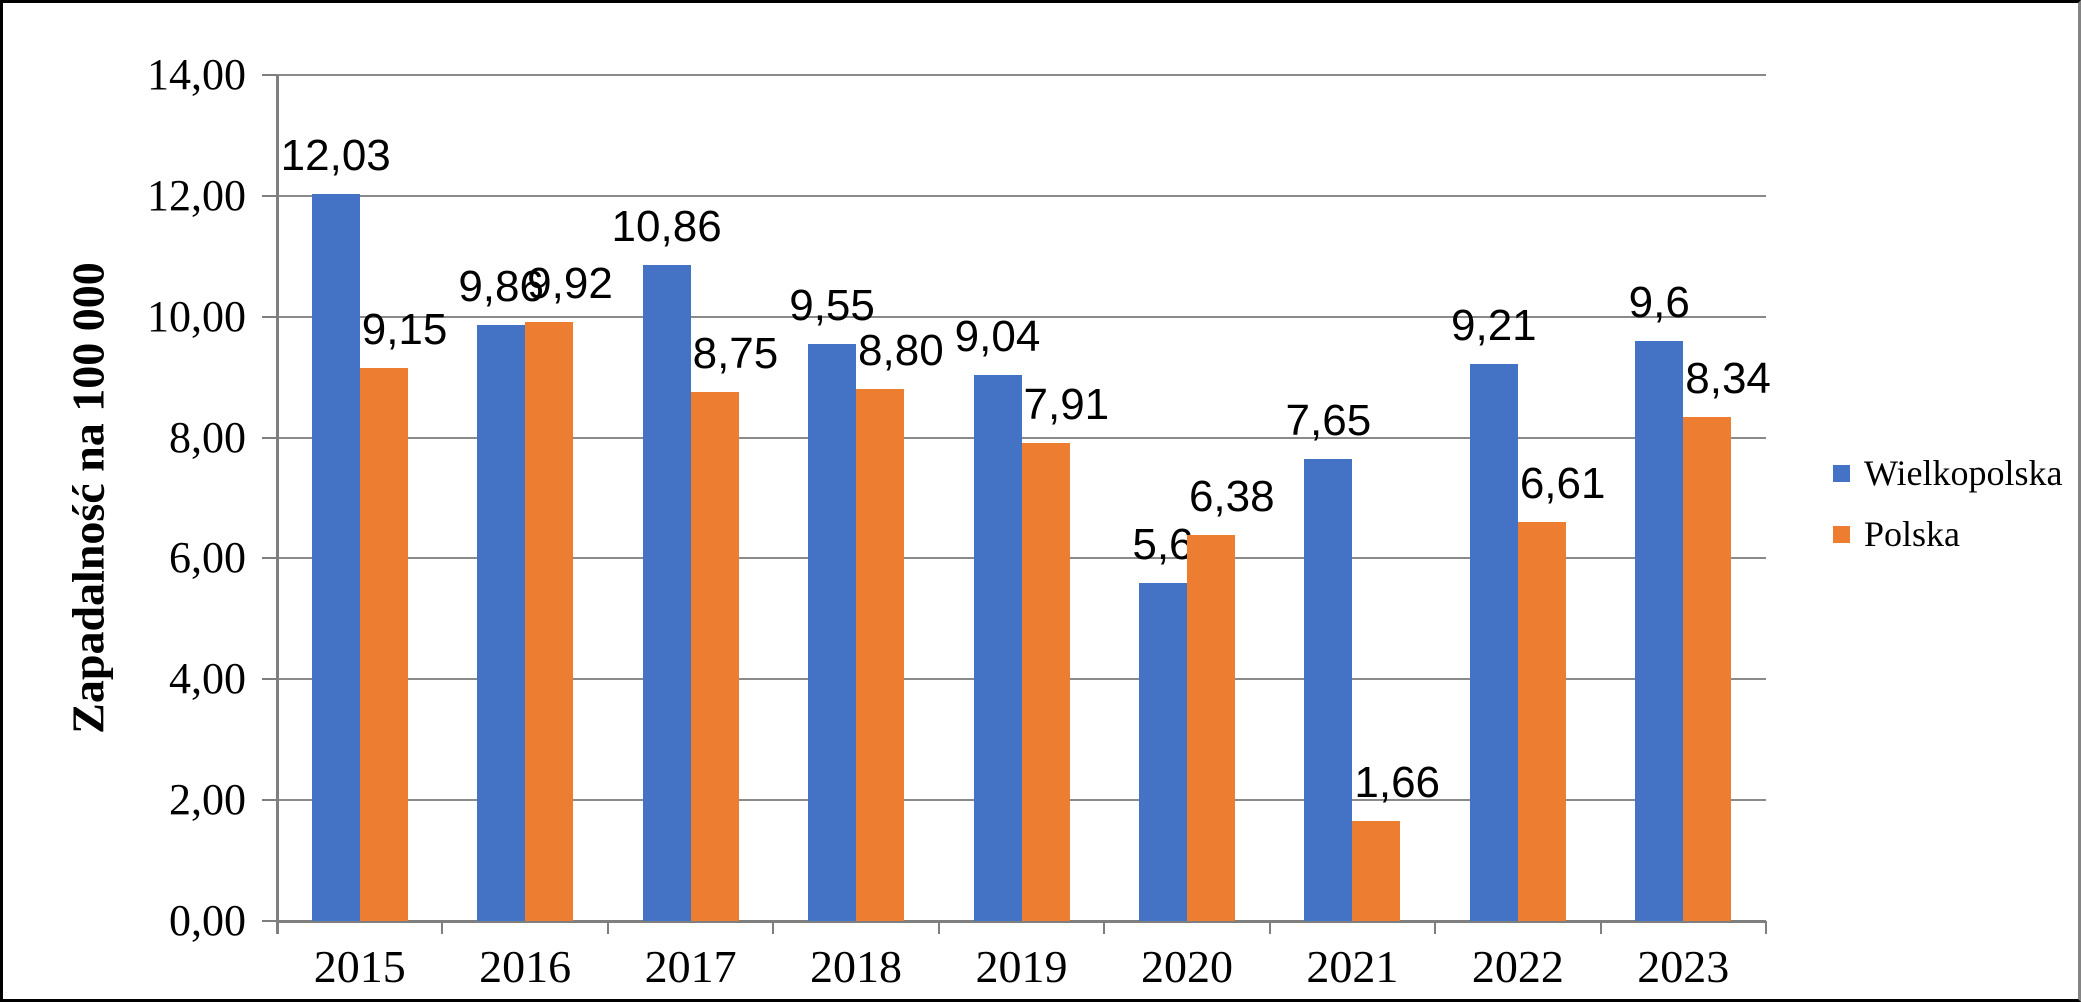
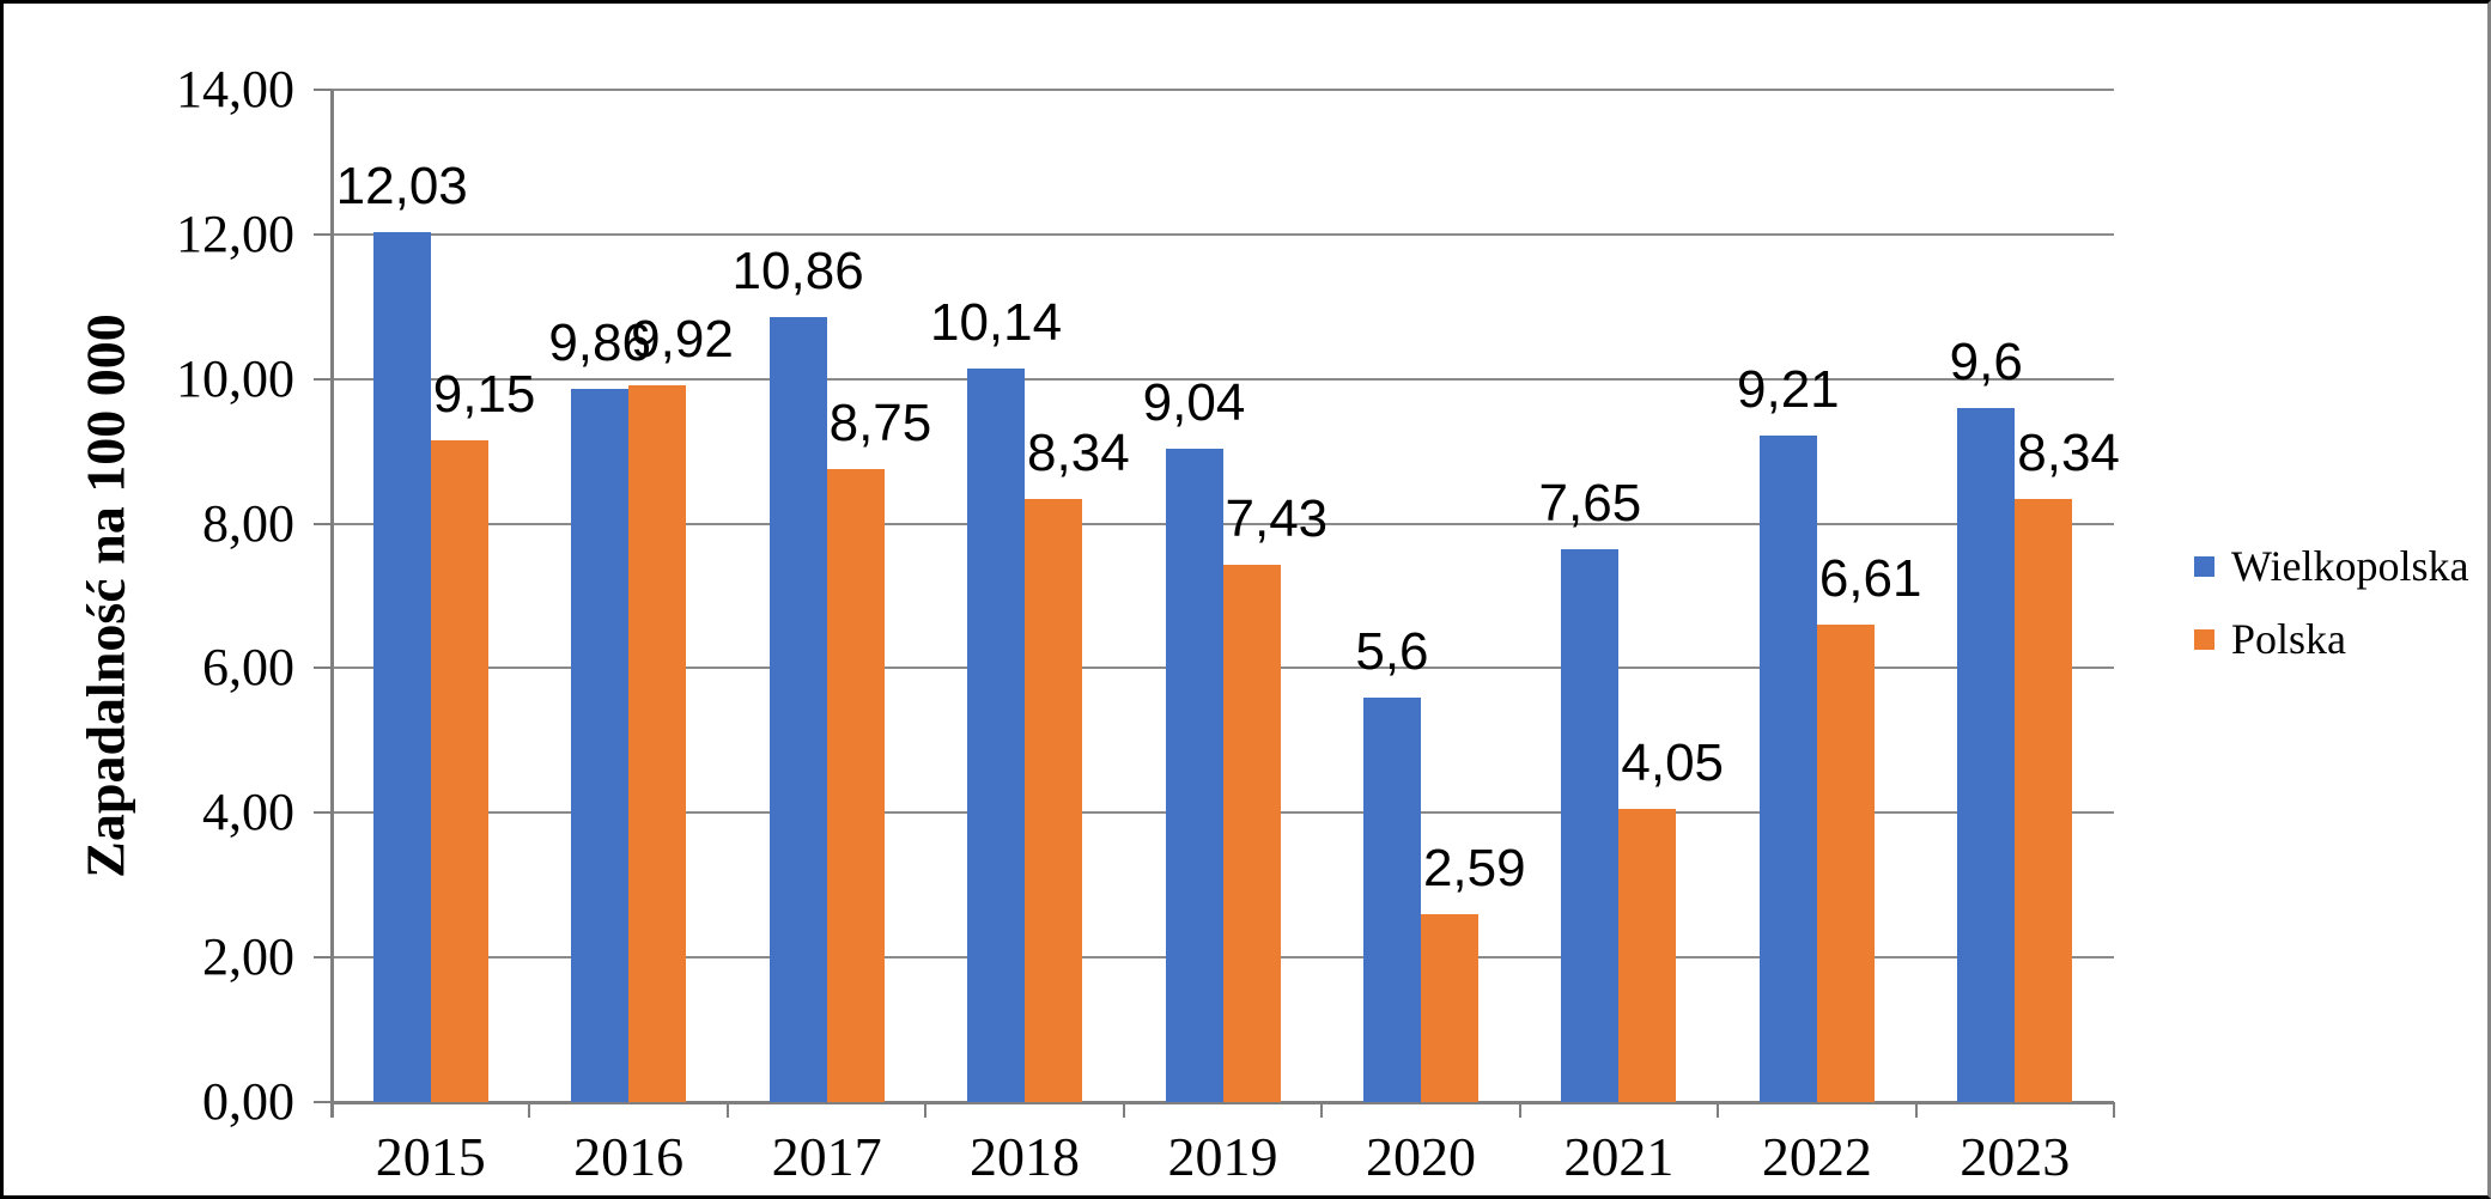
Wielkopolska/2018: 9,55 -> 10,14
Polska/2018: 8,80 -> 8,34
Polska/2019: 7,91 -> 7,43
Polska/2020: 6,38 -> 2,59
Polska/2021: 1,66 -> 4,05
